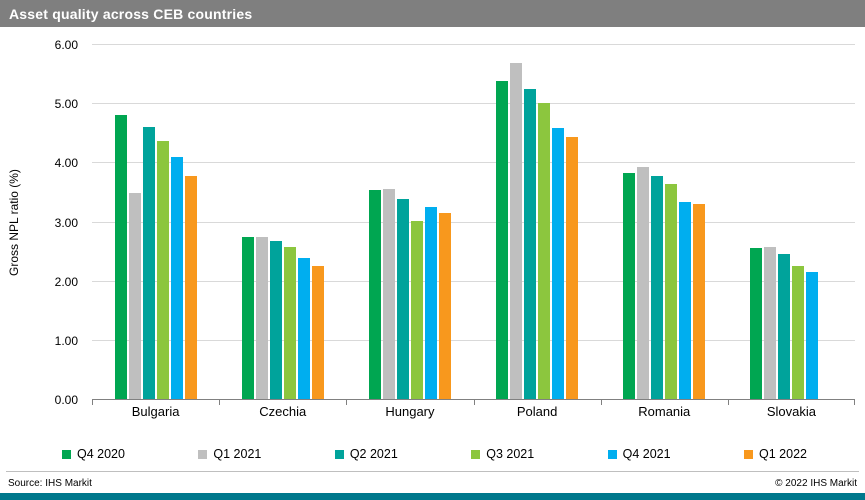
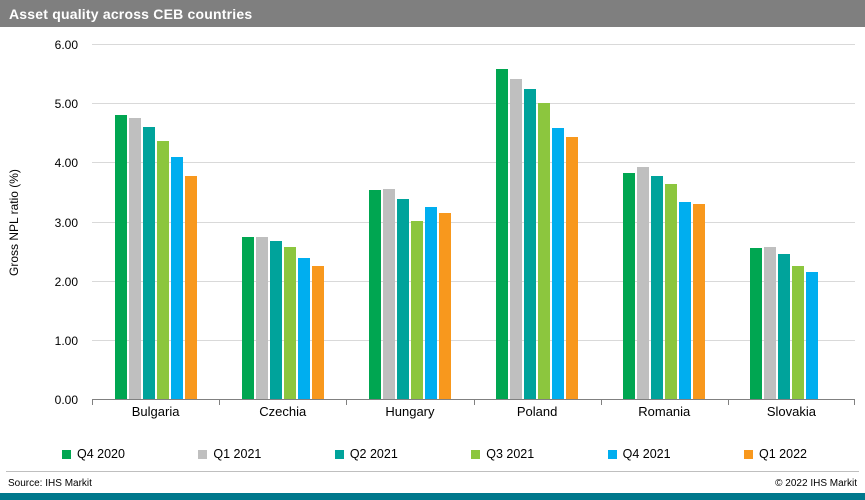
Q1 2021/Bulgaria: 3.5 -> 4.8
Q4 2020/Poland: 5.4 -> 5.6
Q1 2021/Poland: 5.7 -> 5.4
